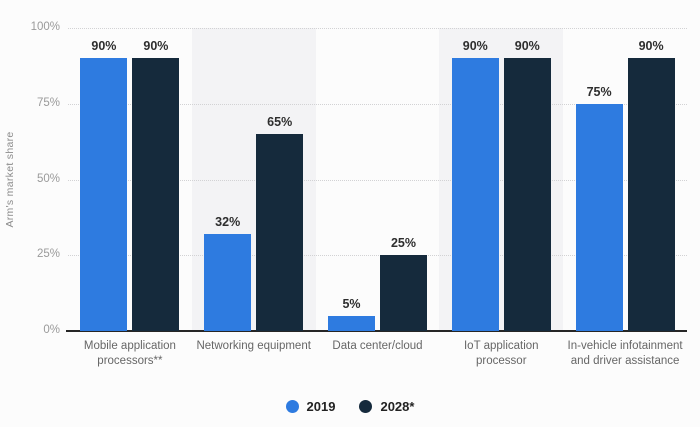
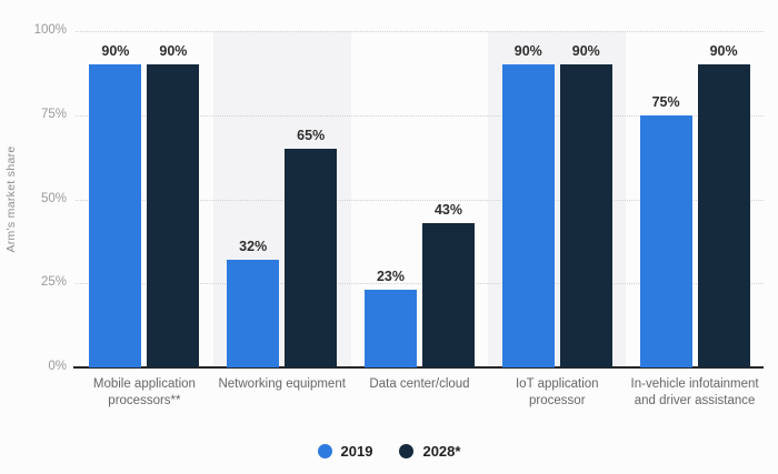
2019/Data center/cloud: 5% -> 23%
2028*/Data center/cloud: 25% -> 43%
